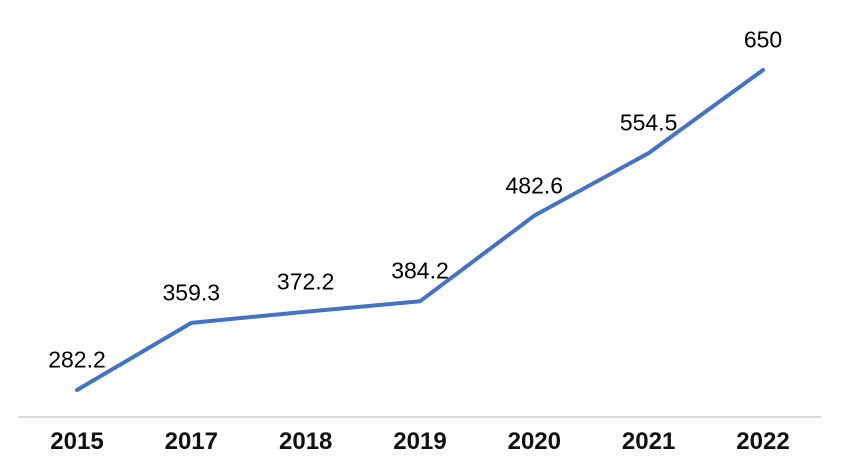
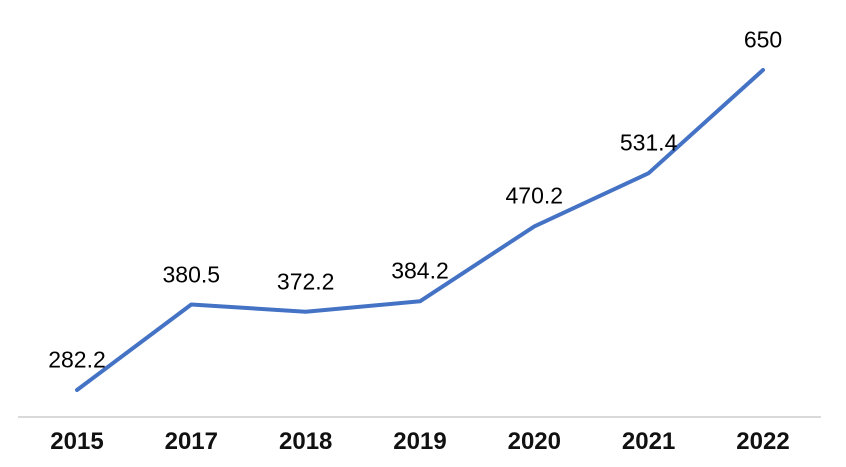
2017: 359.3 -> 380.5
2020: 482.6 -> 470.2
2021: 554.5 -> 531.4
